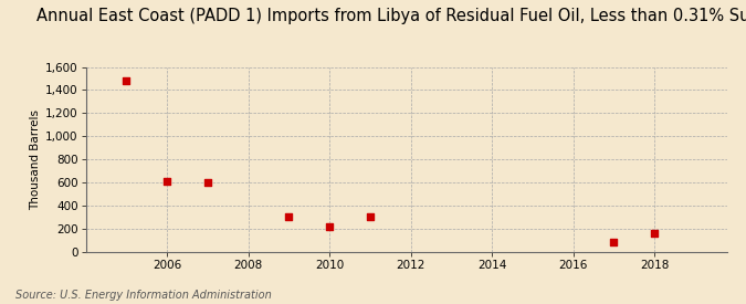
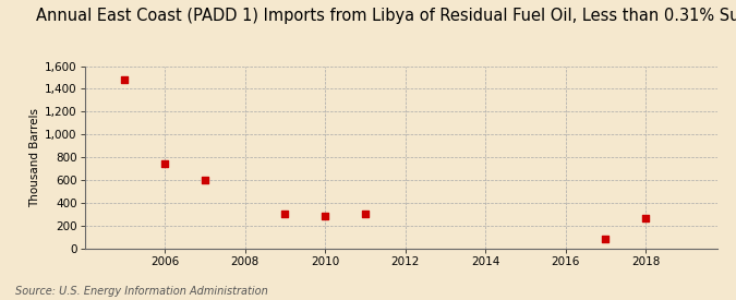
2006: 620 -> 750
2010: 220 -> 290
2018: 160 -> 270
